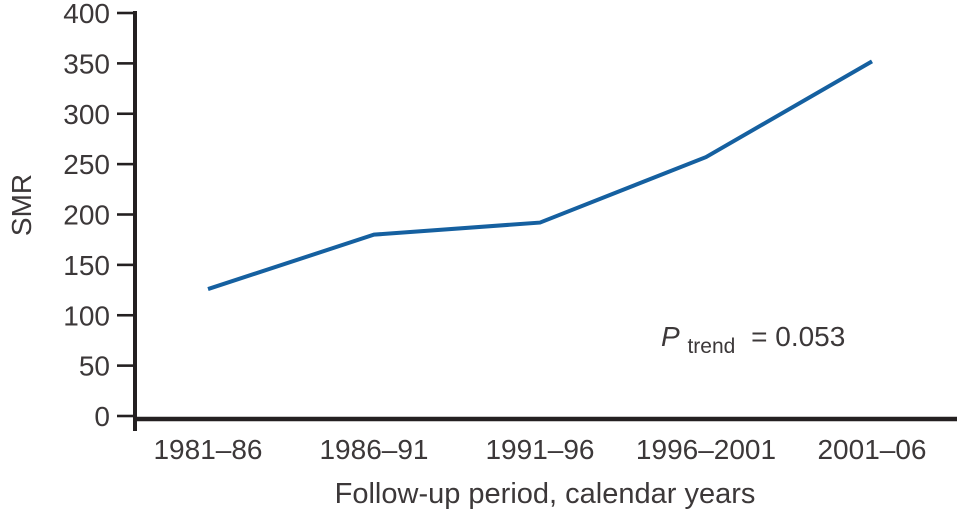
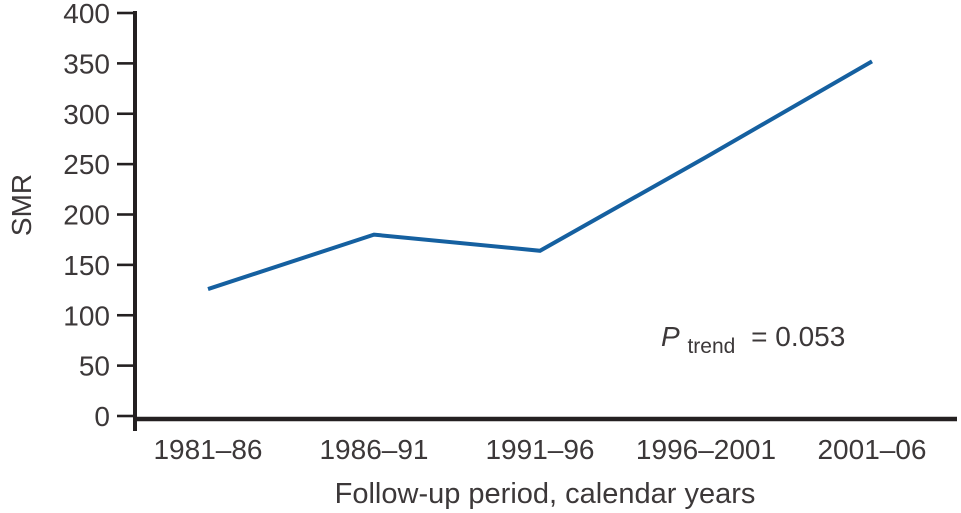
1991–96: 192 -> 164
